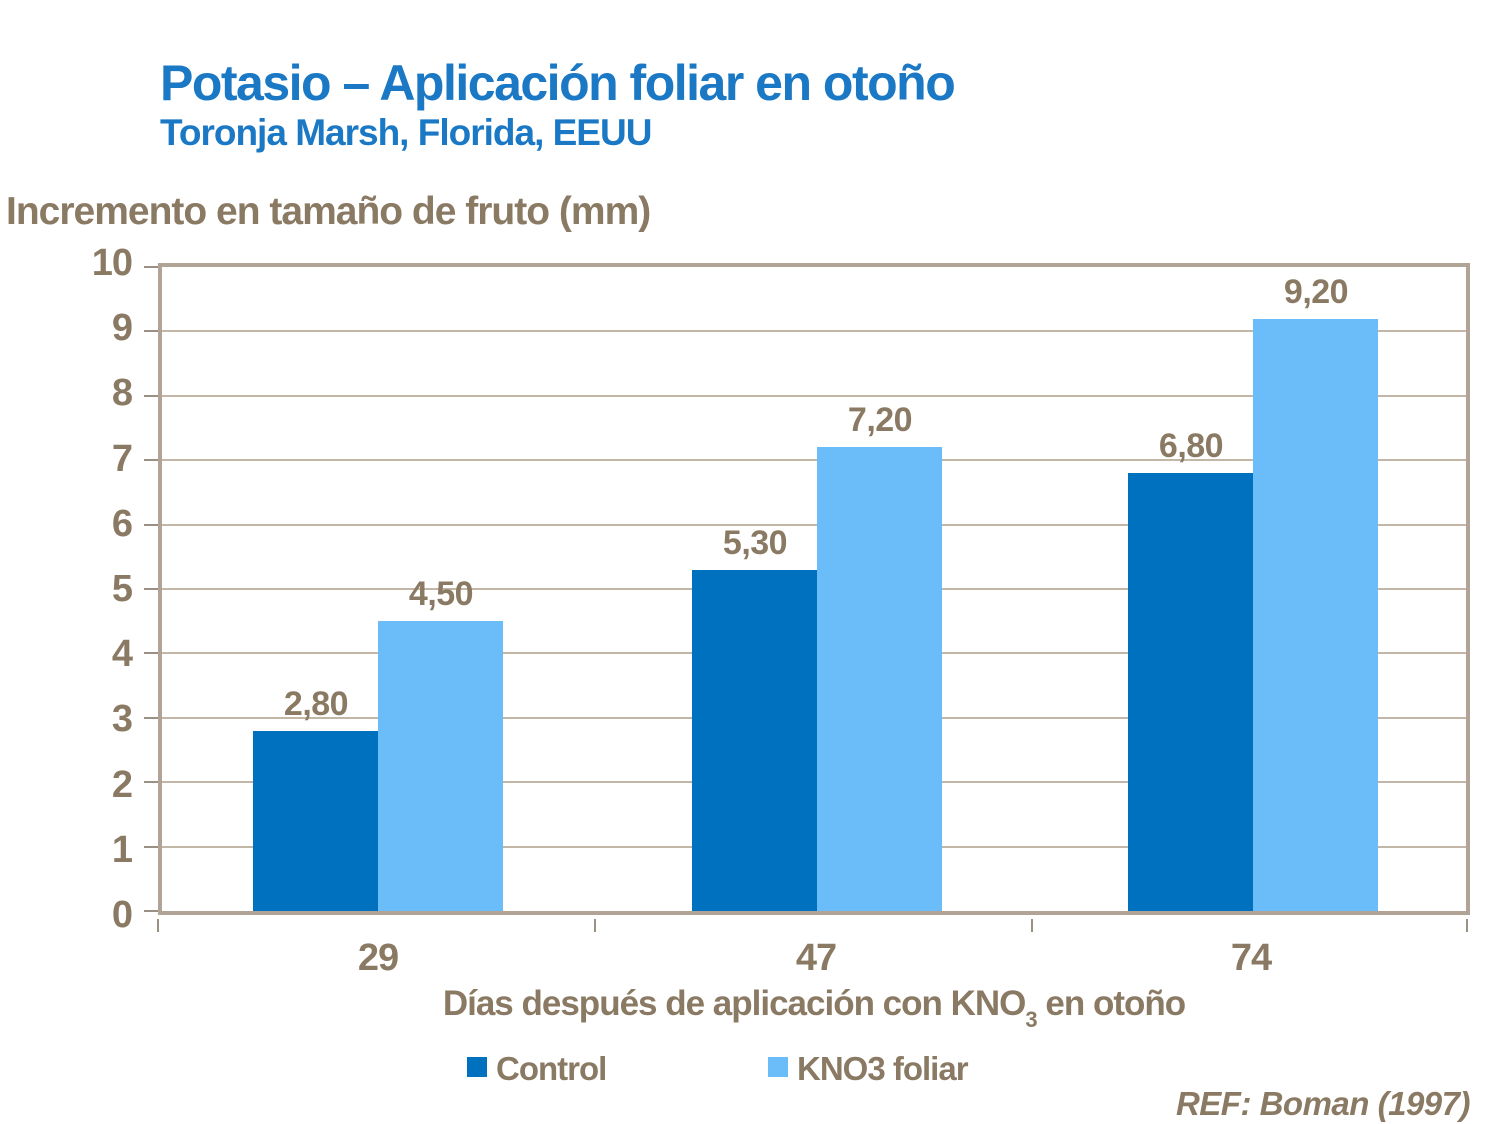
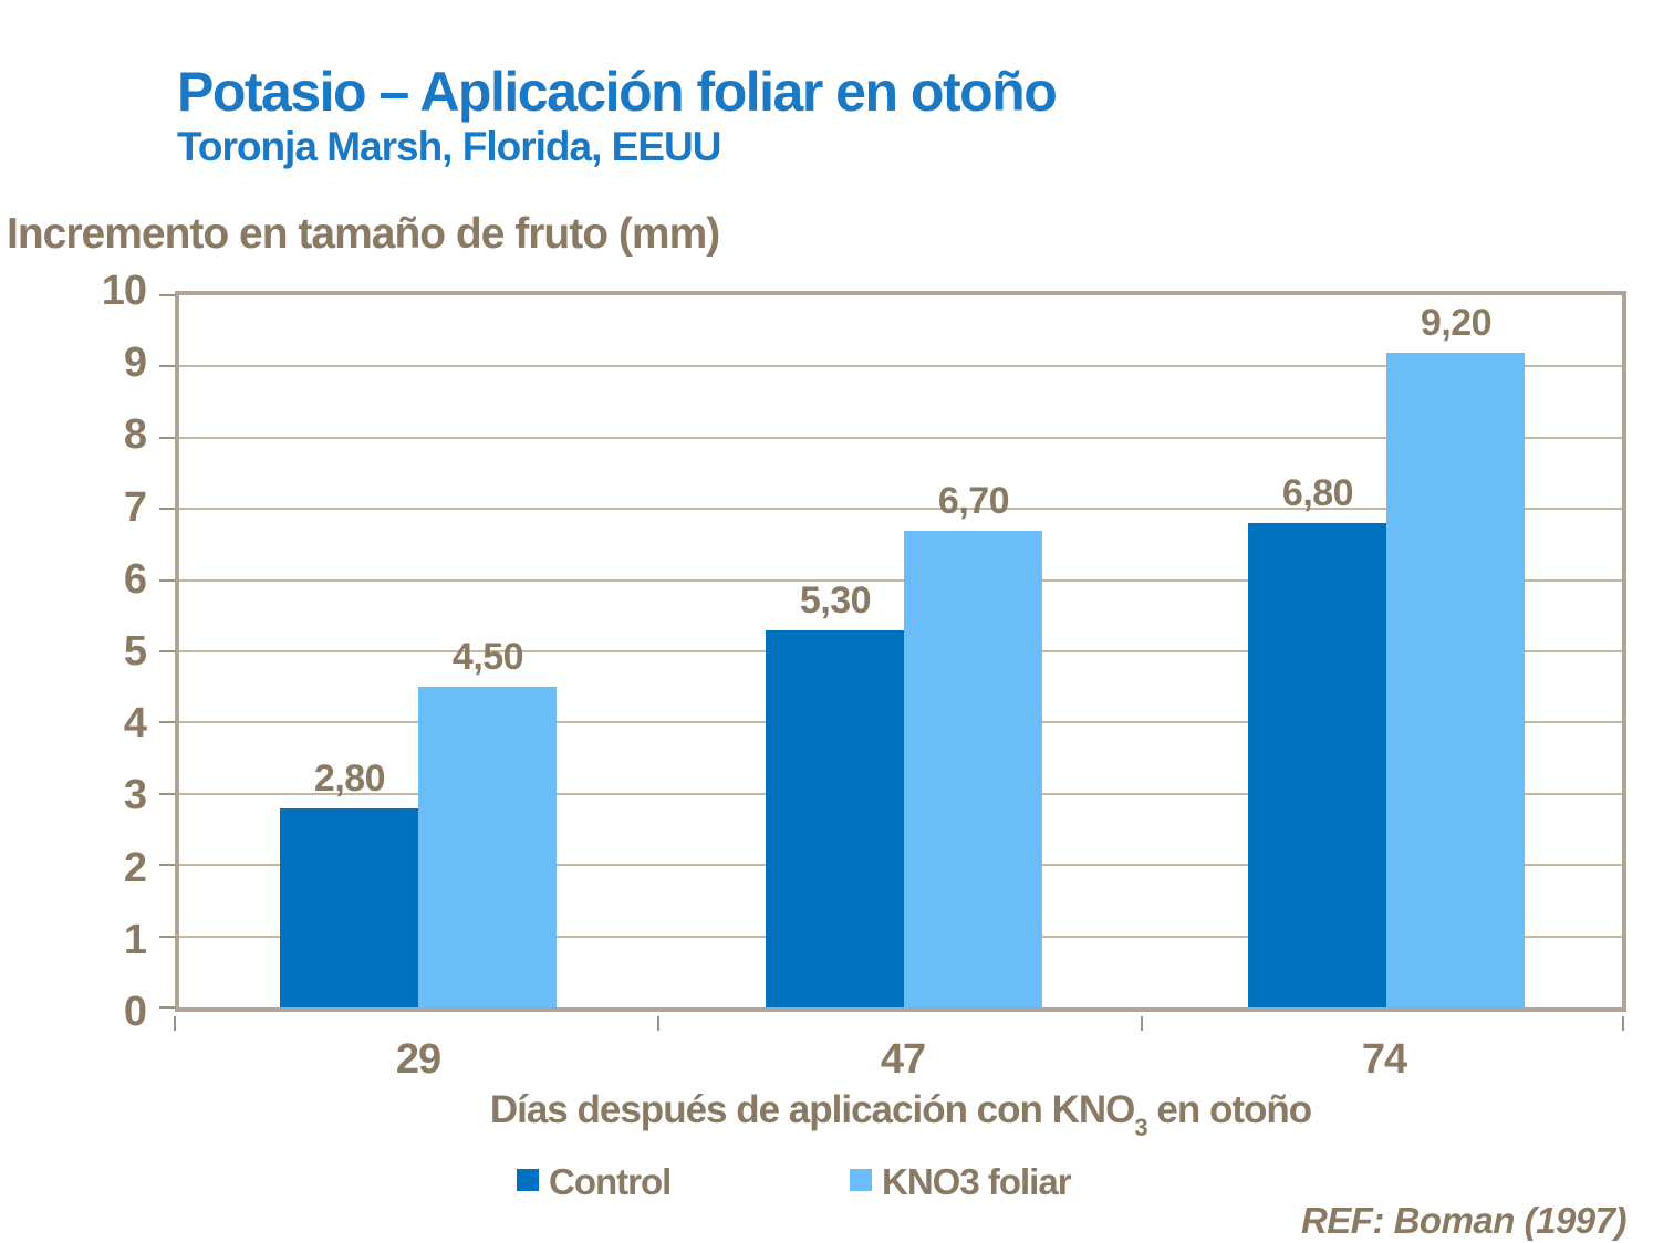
KNO3 foliar/47: 7,20 -> 6,70
